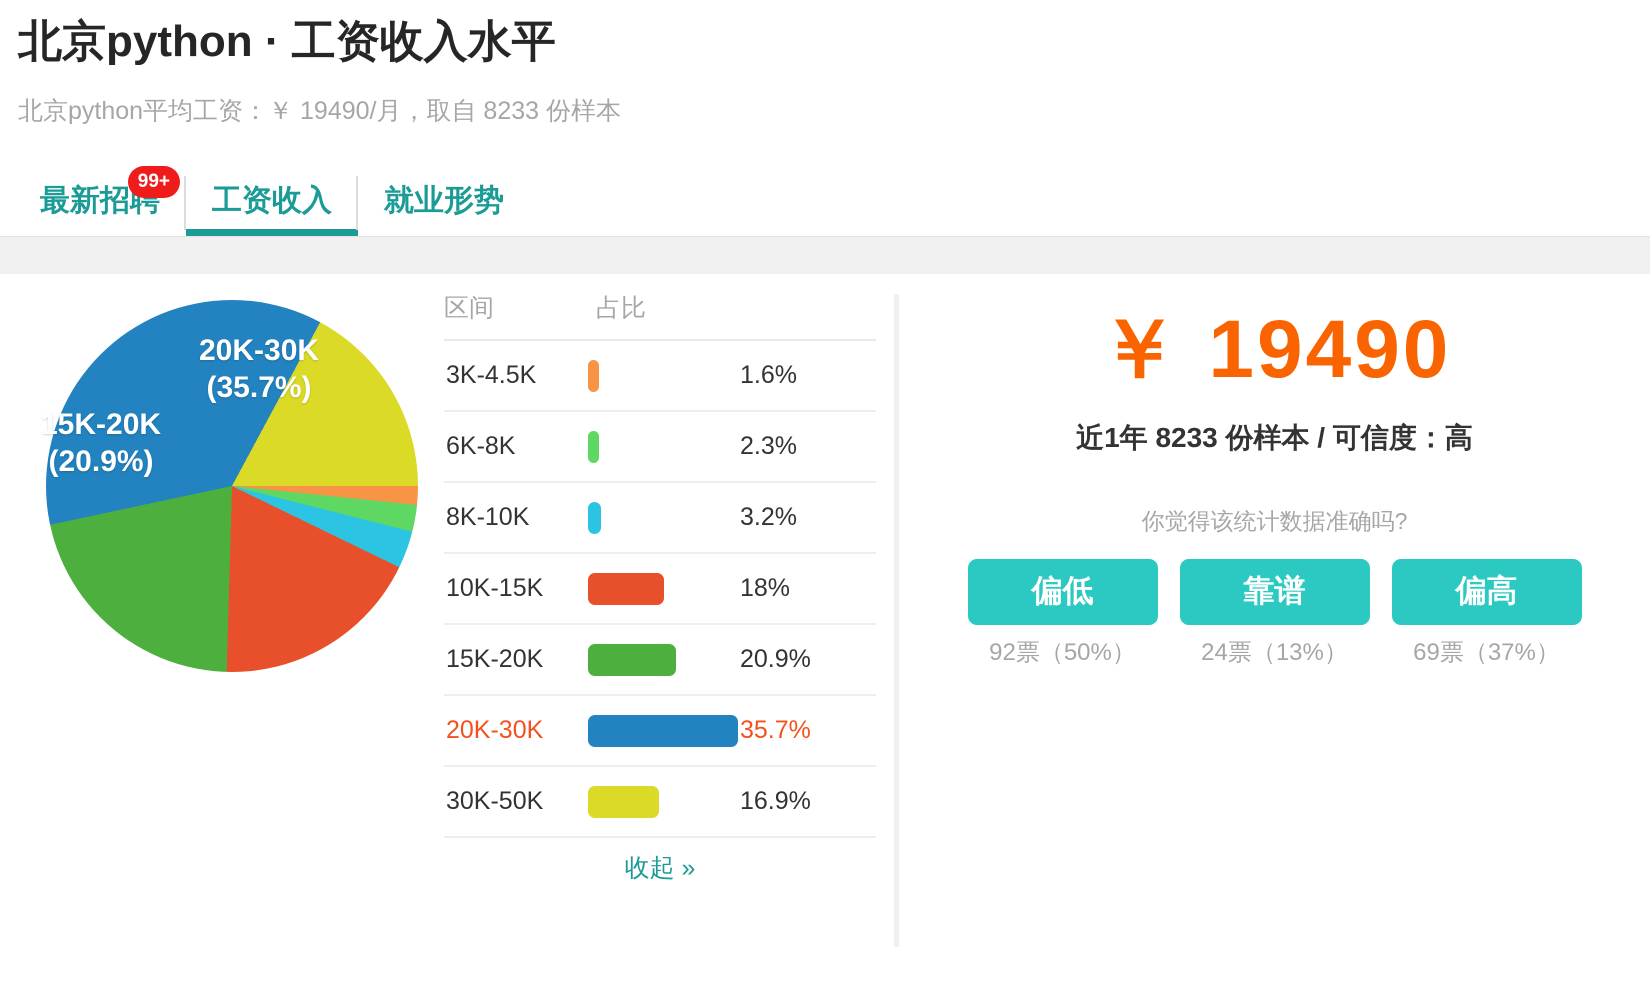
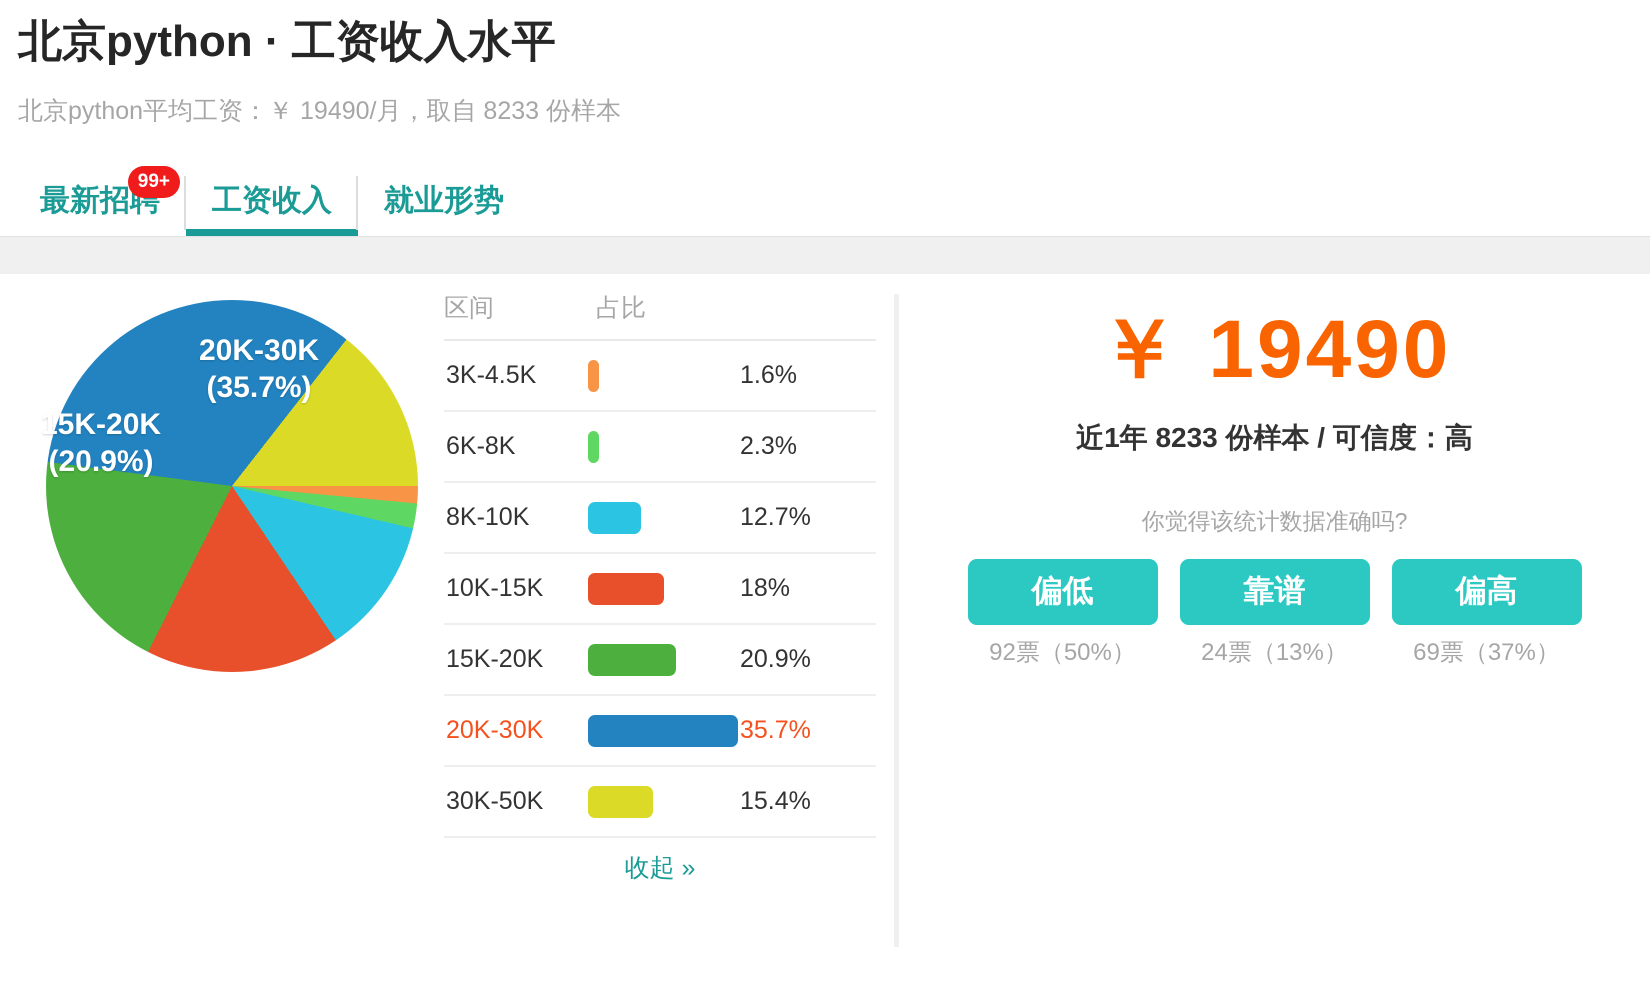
8K-10K: 3.2% -> 12.7%
30K-50K: 16.9% -> 15.4%
